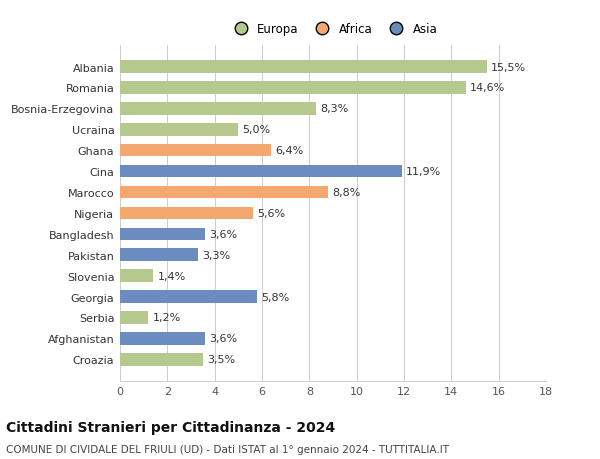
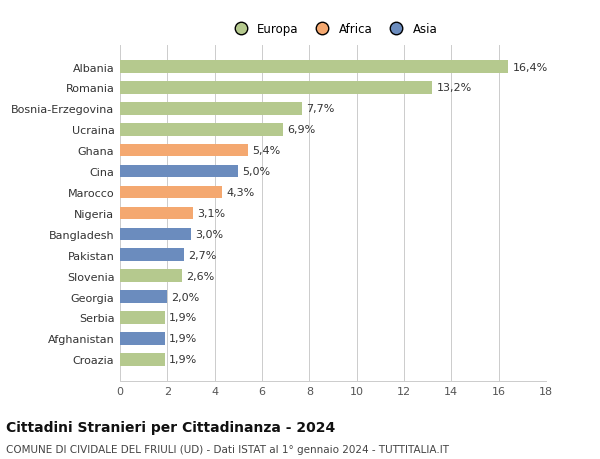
Albania: 15,5% -> 16,4%
Romania: 14,6% -> 13,2%
Bosnia-Erzegovina: 8,3% -> 7,7%
Ucraina: 5,0% -> 6,9%
Ghana: 6,4% -> 5,4%
Cina: 11,9% -> 5,0%
Marocco: 8,8% -> 4,3%
Nigeria: 5,6% -> 3,1%
Bangladesh: 3,6% -> 3,0%
Pakistan: 3,3% -> 2,7%
Slovenia: 1,4% -> 2,6%
Georgia: 5,8% -> 2,0%
Serbia: 1,2% -> 1,9%
Afghanistan: 3,6% -> 1,9%
Croazia: 3,5% -> 1,9%
